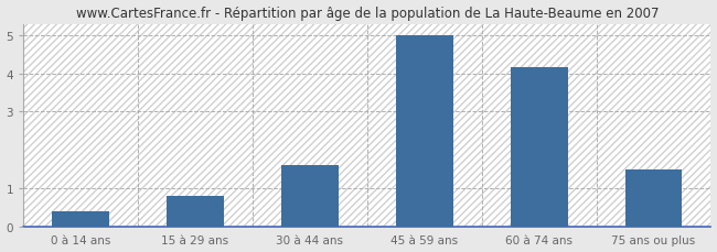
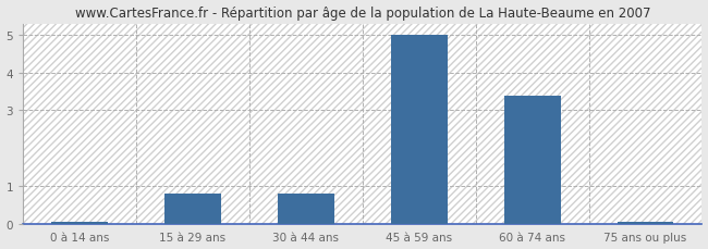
0 à 14 ans: 0.40 -> 0.04
30 à 44 ans: 1.60 -> 0.80
60 à 74 ans: 4.15 -> 3.40
75 ans ou plus: 1.50 -> 0.04
